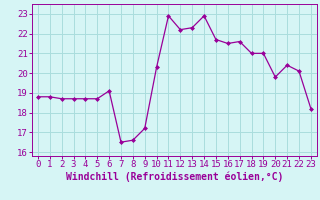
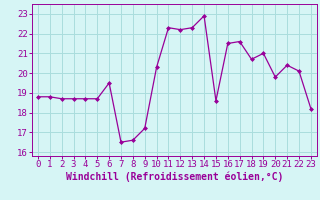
6: 19.1 -> 19.5
11: 22.9 -> 22.3
15: 21.7 -> 18.6
18: 21.0 -> 20.7
